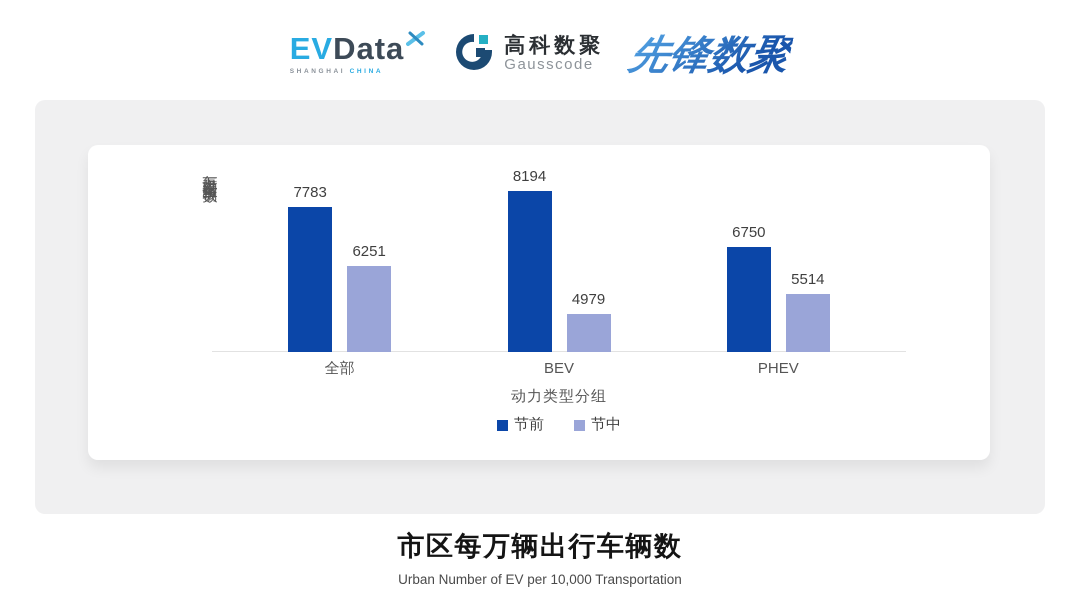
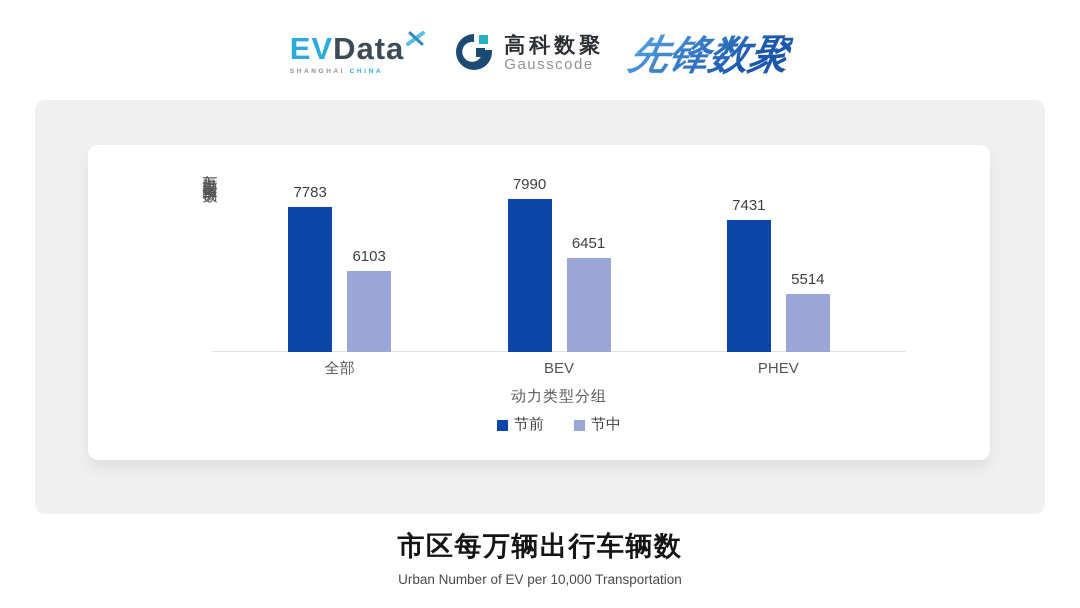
节中/全部: 6251 -> 6103
节前/BEV: 8194 -> 7990
节中/BEV: 4979 -> 6451
节前/PHEV: 6750 -> 7431
